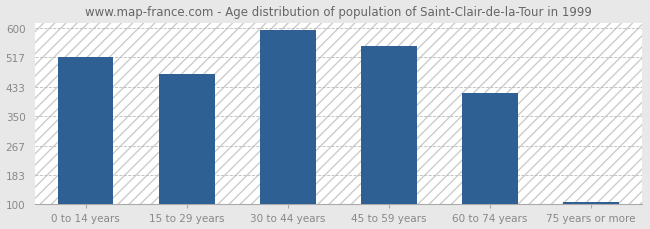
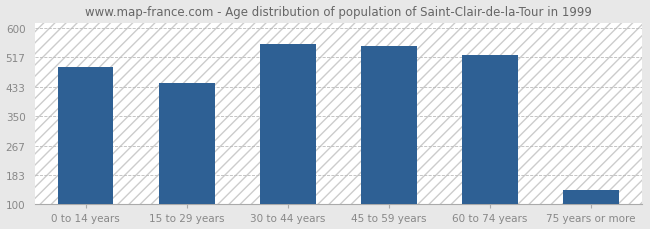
0 to 14 years: 517 -> 490
15 to 29 years: 470 -> 445
30 to 44 years: 596 -> 555
60 to 74 years: 415 -> 525
75 years or more: 106 -> 140
